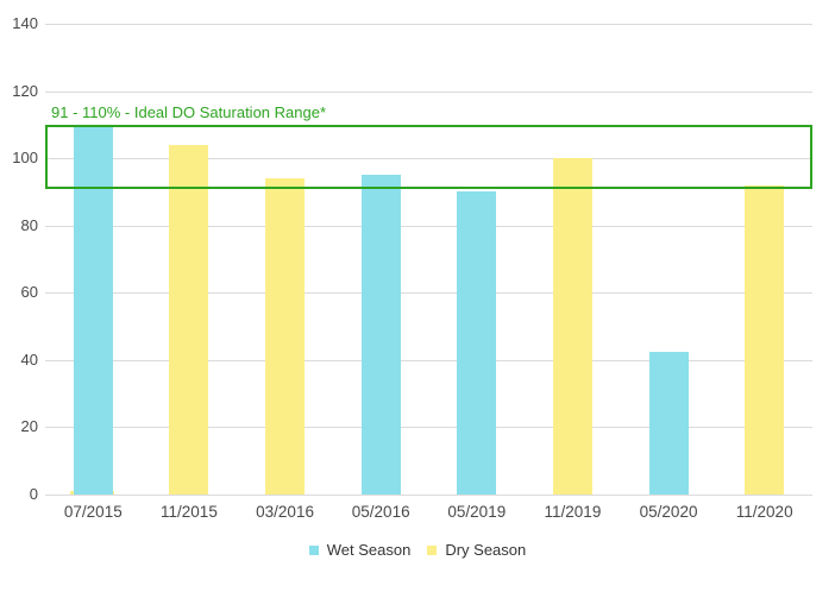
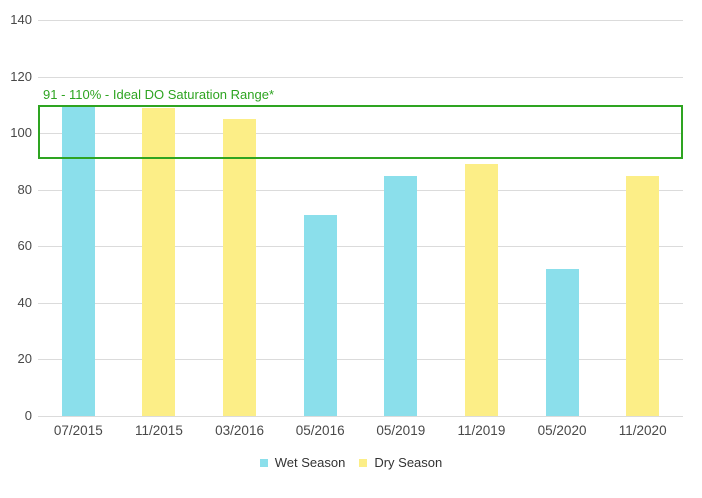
Dry Season/07/2015: 1 -> 32
Dry Season/11/2015: 104 -> 109
Dry Season/03/2016: 94 -> 105
Wet Season/05/2016: 95 -> 71
Wet Season/05/2019: 90 -> 85
Dry Season/11/2019: 100 -> 89
Wet Season/05/2020: 42 -> 52
Dry Season/11/2020: 92 -> 85
